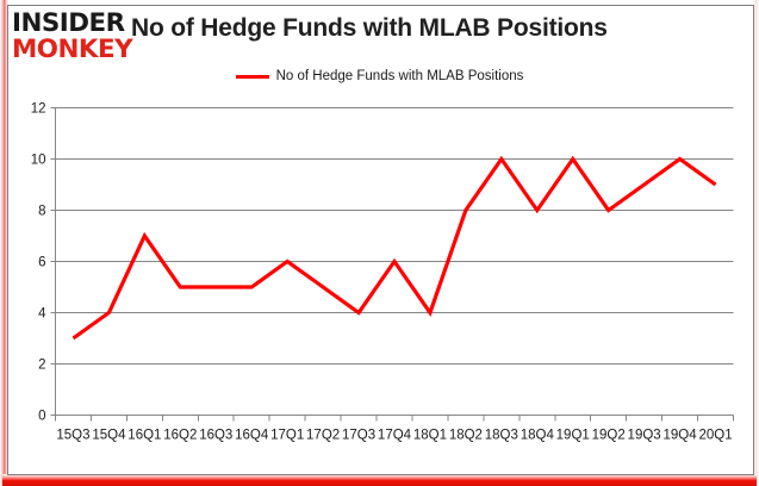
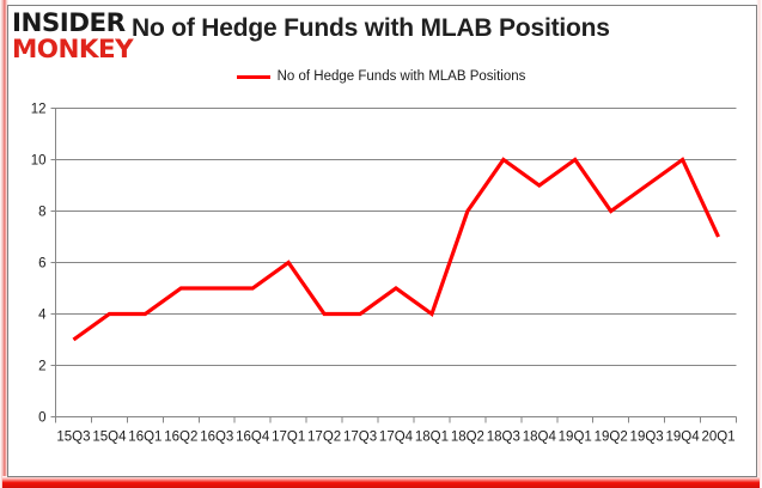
16Q1: 7 -> 4
17Q2: 5 -> 4
17Q4: 6 -> 5
18Q4: 8 -> 9
20Q1: 9 -> 7
